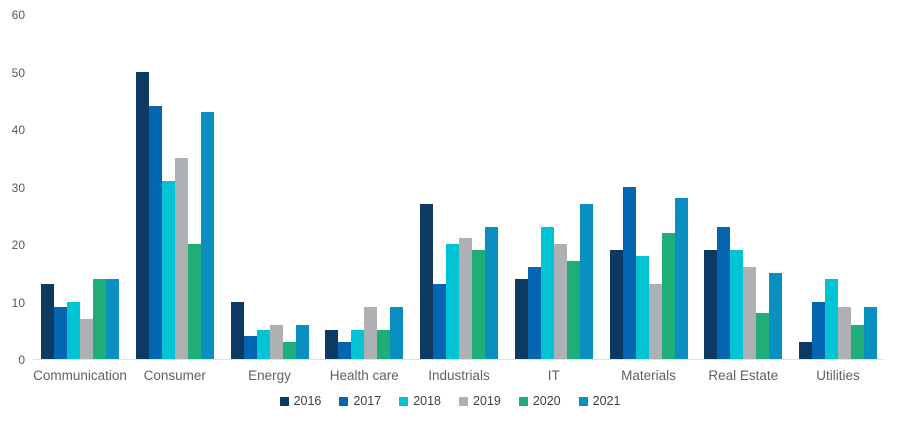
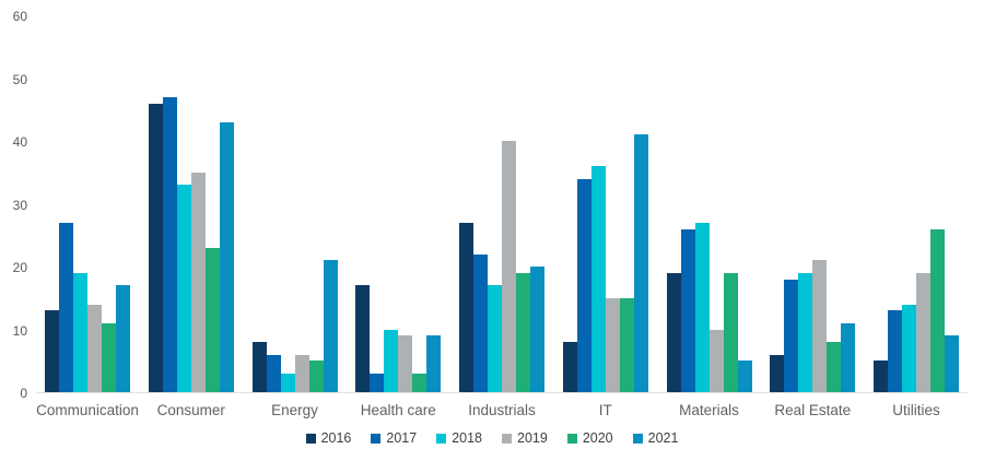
2017/Communication: 9 -> 27
2018/Communication: 10 -> 19
2019/Communication: 7 -> 14
2020/Communication: 14 -> 11
2021/Communication: 14 -> 17
2016/Consumer: 50 -> 46
2017/Consumer: 44 -> 47
2018/Consumer: 31 -> 33
2020/Consumer: 20 -> 23
2016/Energy: 10 -> 8
2017/Energy: 4 -> 6
2018/Energy: 5 -> 3
2020/Energy: 3 -> 5
2021/Energy: 6 -> 21
2016/Health care: 5 -> 17
2018/Health care: 5 -> 10
2020/Health care: 5 -> 3
2017/Industrials: 13 -> 22
2018/Industrials: 20 -> 17
2019/Industrials: 21 -> 40
2021/Industrials: 23 -> 20
2016/IT: 14 -> 8
2017/IT: 16 -> 34
2018/IT: 23 -> 36
2019/IT: 20 -> 15
2020/IT: 17 -> 15
2021/IT: 27 -> 41
2017/Materials: 30 -> 26
2018/Materials: 18 -> 27
2019/Materials: 13 -> 10
2020/Materials: 22 -> 19
2021/Materials: 28 -> 5
2016/Real Estate: 19 -> 6
2017/Real Estate: 23 -> 18
2019/Real Estate: 16 -> 21
2021/Real Estate: 15 -> 11
2016/Utilities: 3 -> 5
2017/Utilities: 10 -> 13
2019/Utilities: 9 -> 19
2020/Utilities: 6 -> 26
